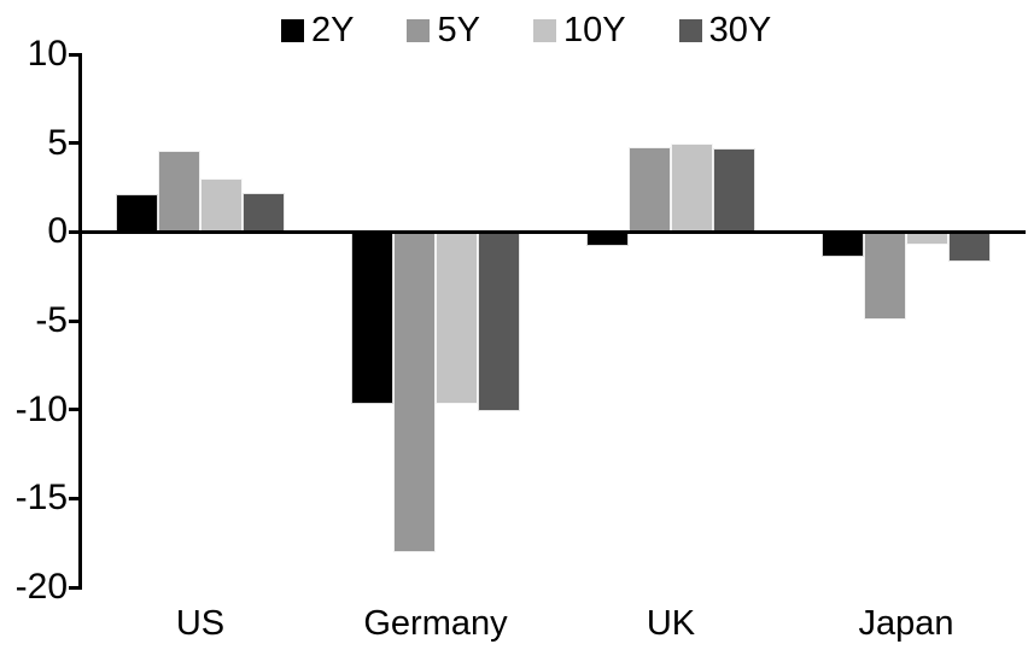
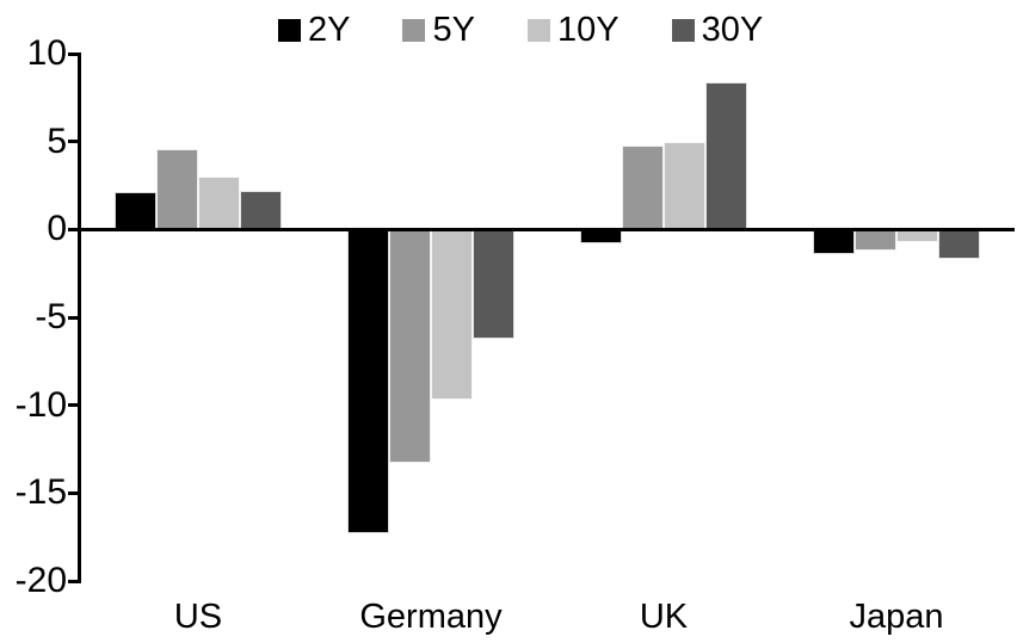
2Y/Germany: -9.7 -> -17.3
5Y/Germany: -18.0 -> -13.3
30Y/Germany: -10.1 -> -6.2
30Y/UK: 4.7 -> 8.4
5Y/Japan: -4.9 -> -1.2
